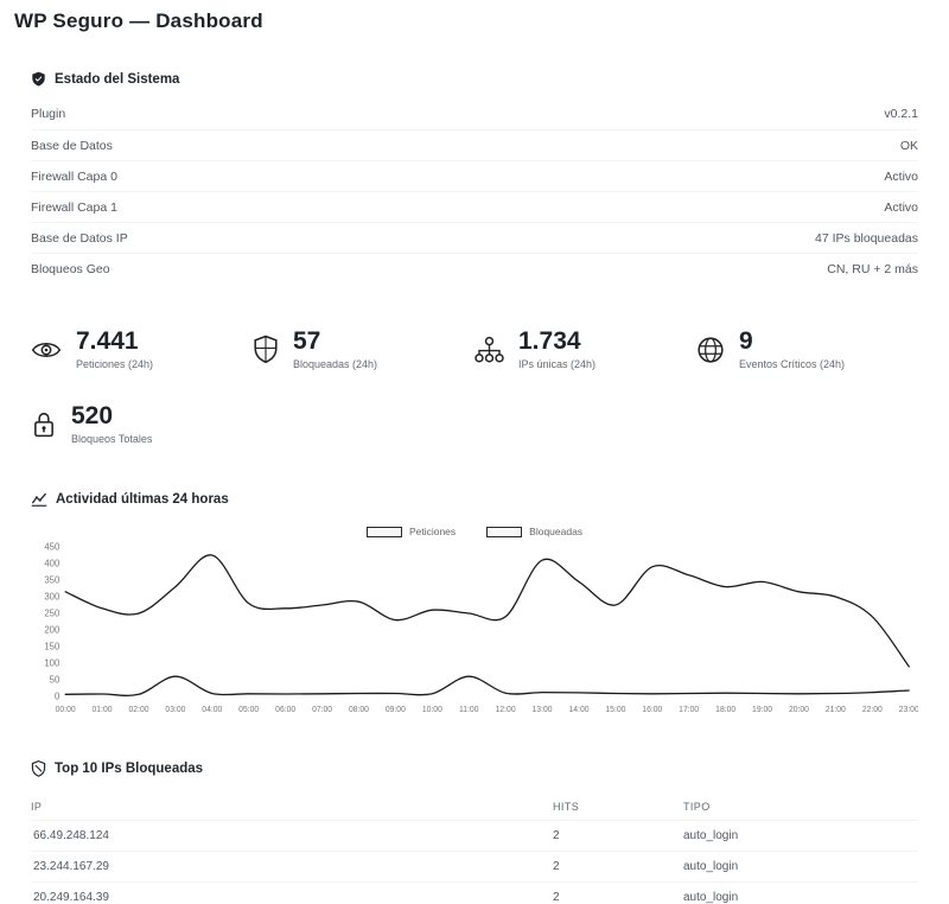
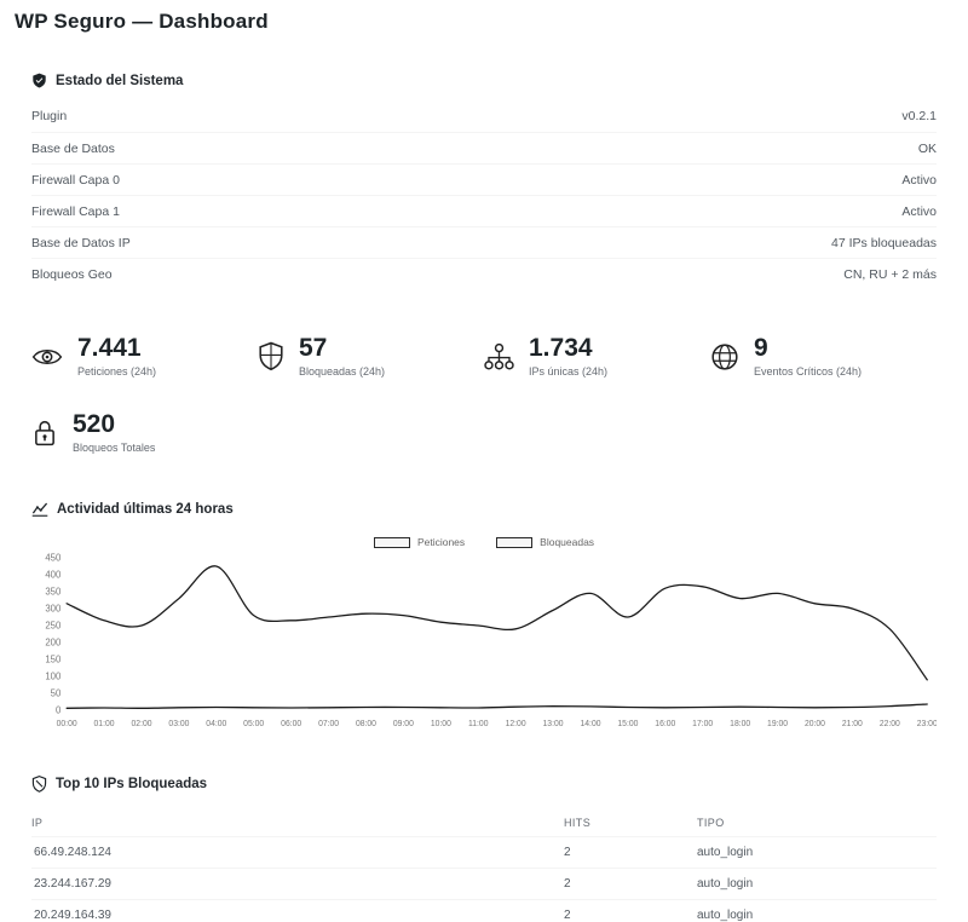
Bloqueadas/03:00: 60 -> 10
Peticiones/09:00: 230 -> 280
Bloqueadas/11:00: 60 -> 10
Peticiones/13:00: 410 -> 300
Peticiones/16:00: 390 -> 360
